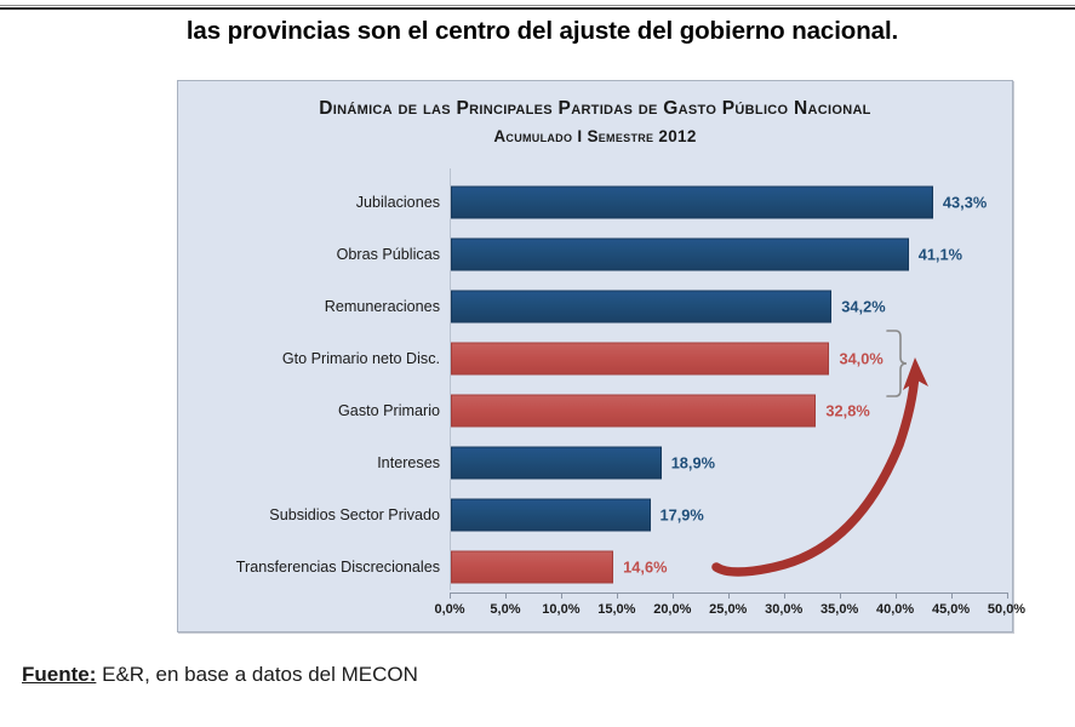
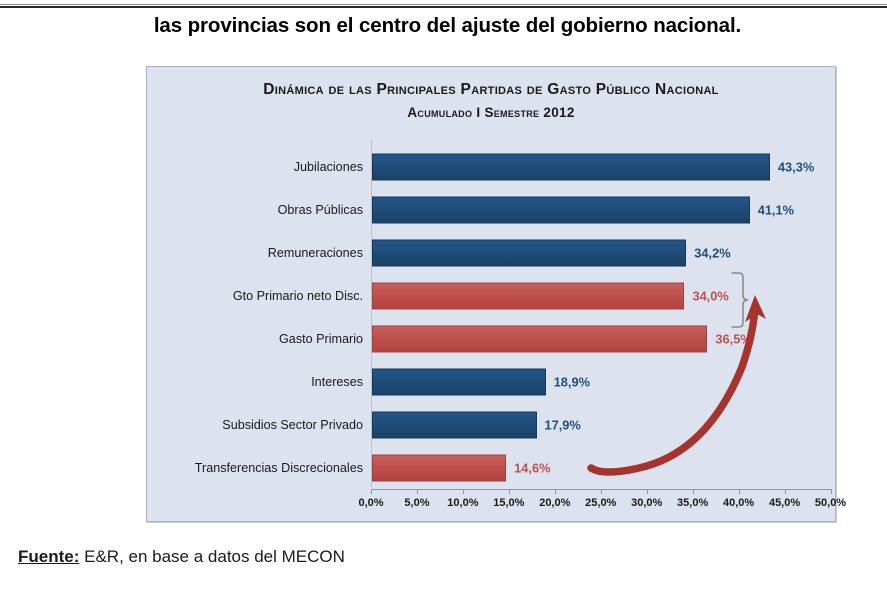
Gasto Primario: 32,8% -> 36,5%
